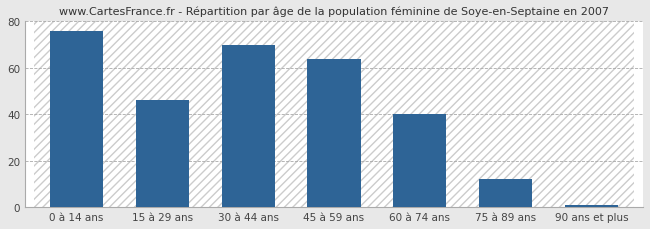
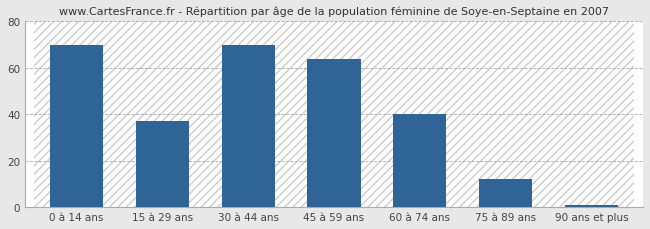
0 à 14 ans: 76 -> 70
15 à 29 ans: 46 -> 37
